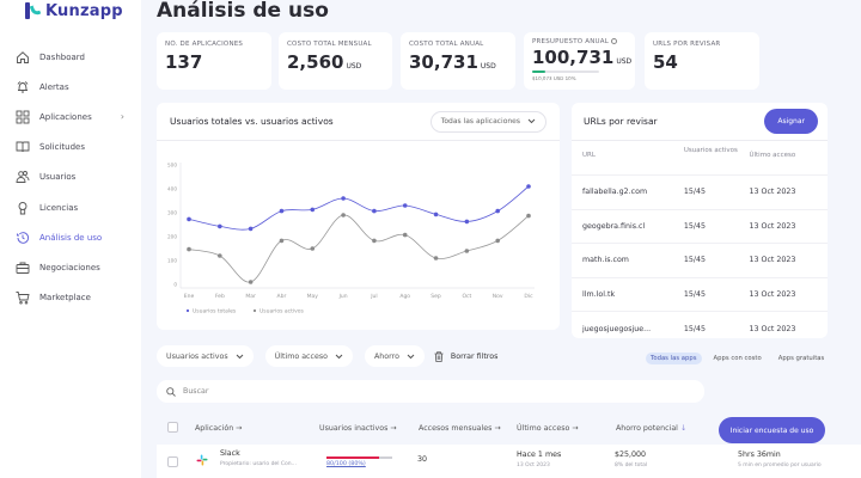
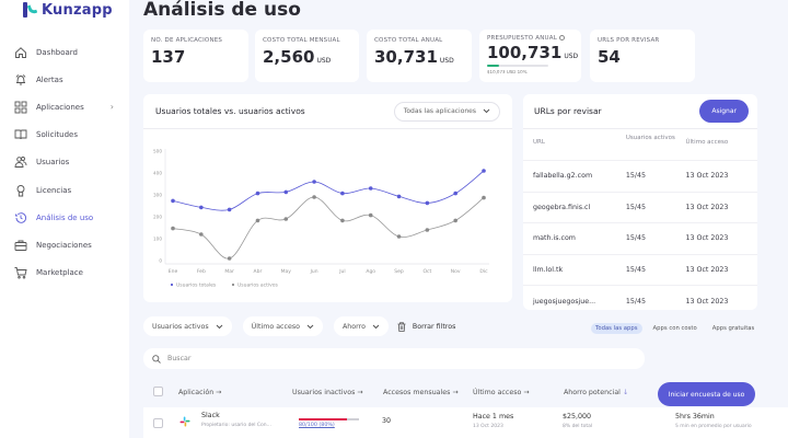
Usuarios activos/May: 150 -> 190
